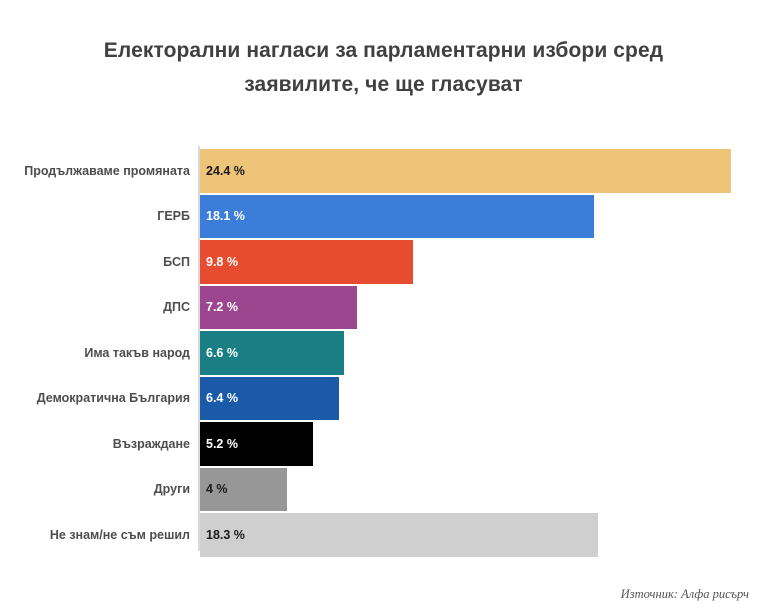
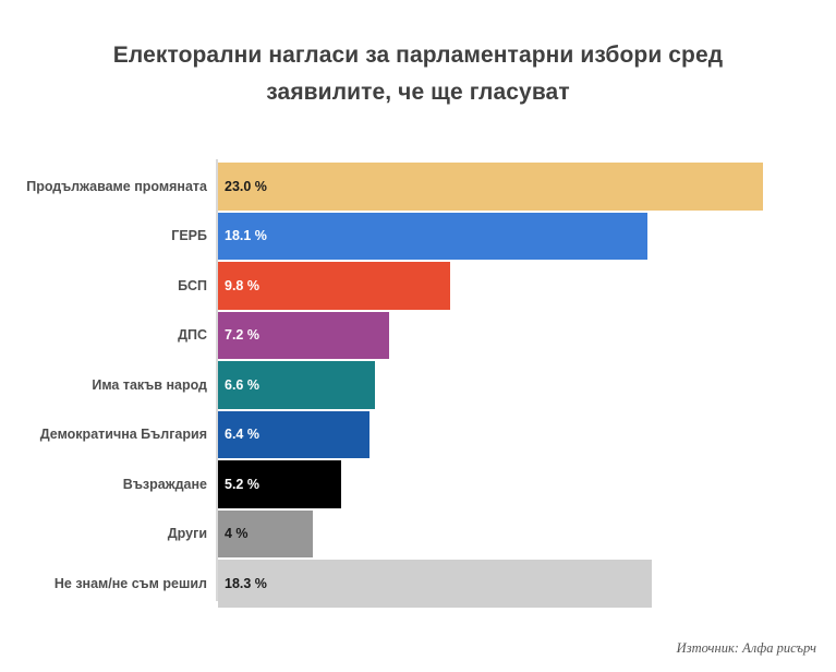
Продължаваме промяната: 24.4 -> 23.0
